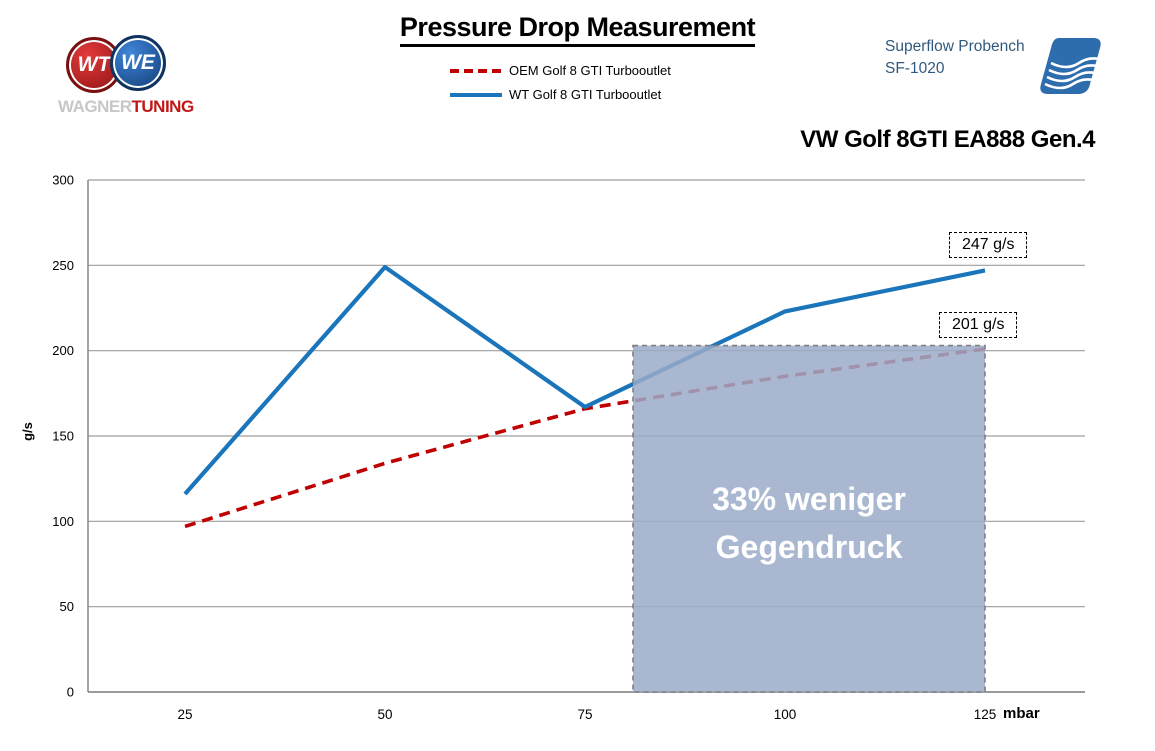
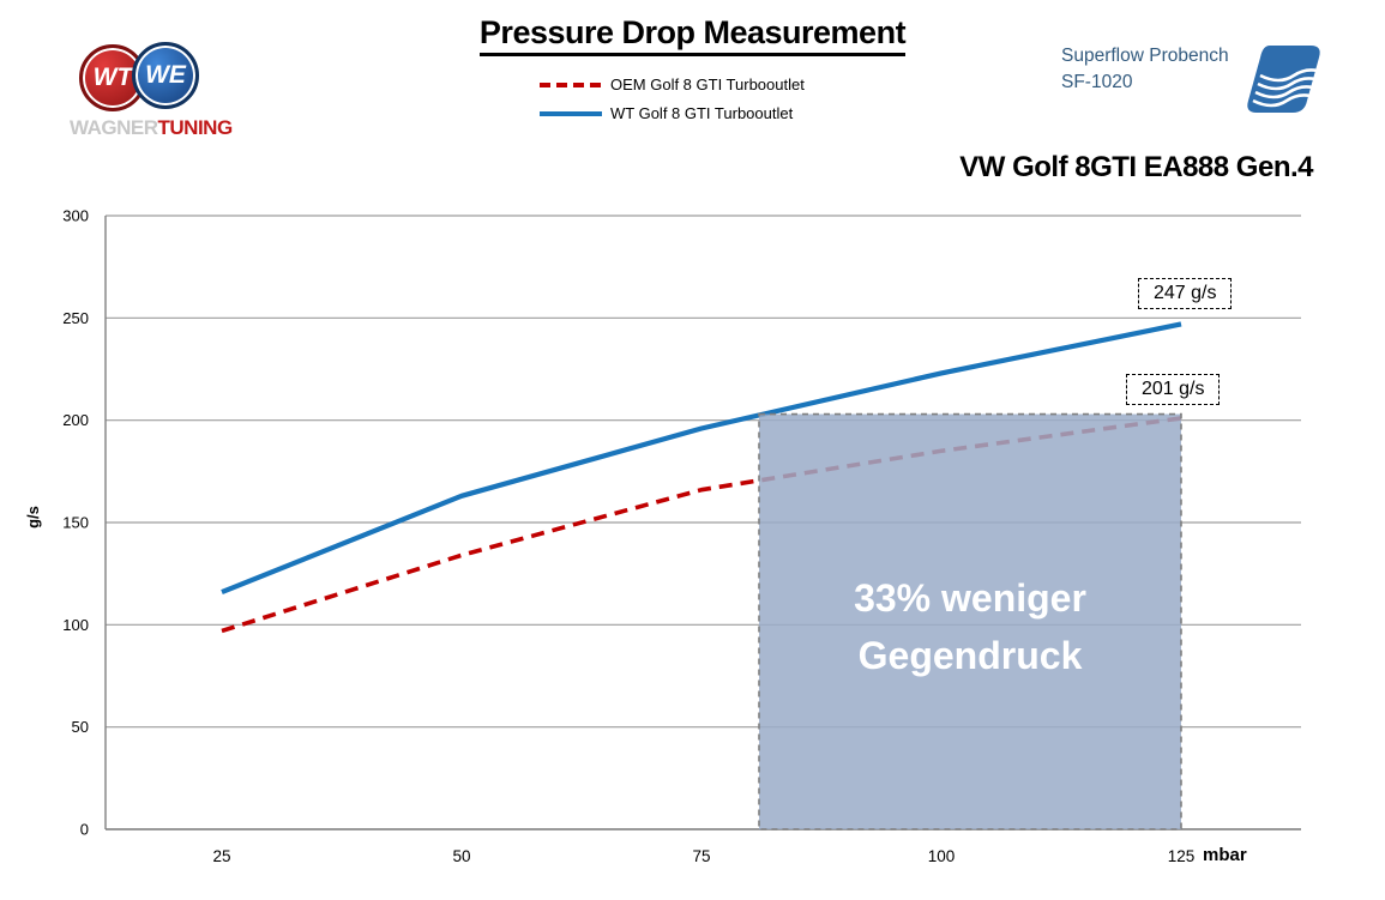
WT Golf 8 GTI Turbooutlet/50: 249 -> 163
WT Golf 8 GTI Turbooutlet/75: 167 -> 196
